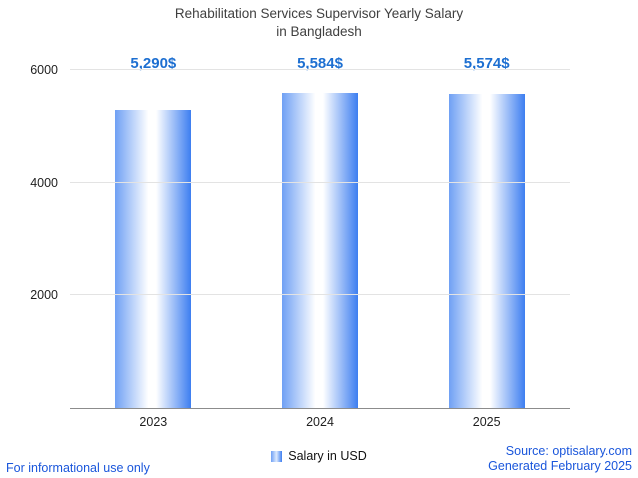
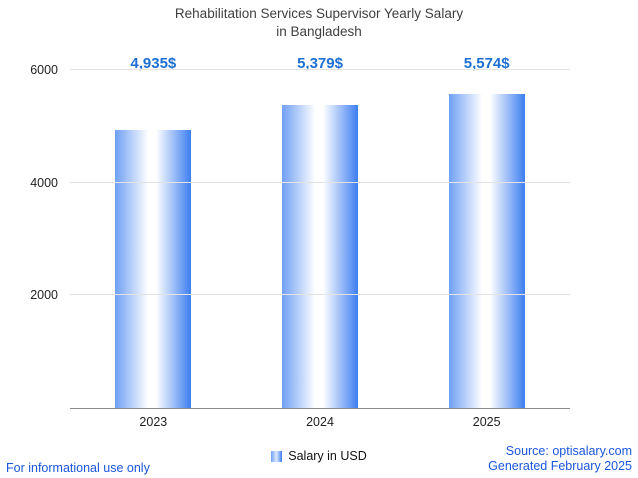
2023: 5,290 -> 4,935
2024: 5,584 -> 5,379
